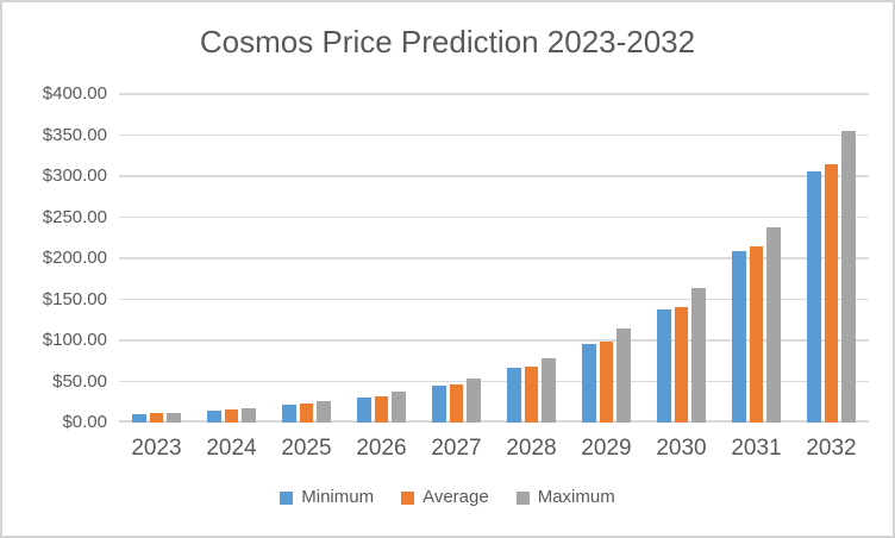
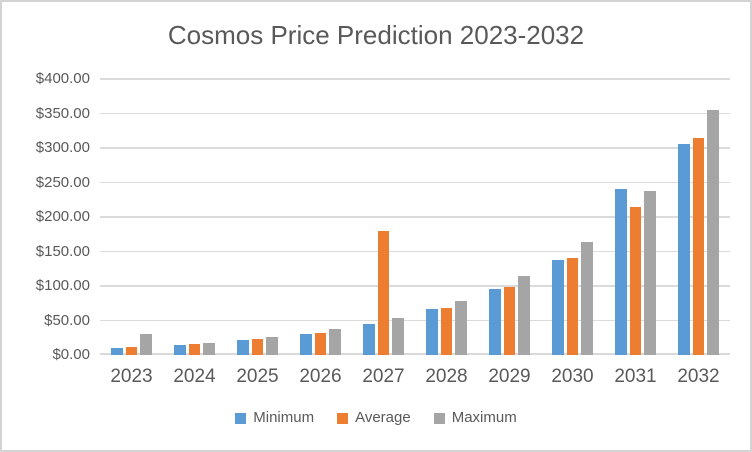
Maximum/2023: $10 -> $30
Average/2027: $50 -> $180
Minimum/2031: $210 -> $240
